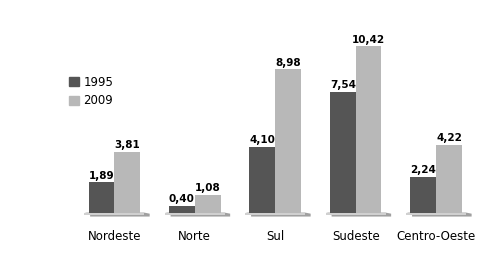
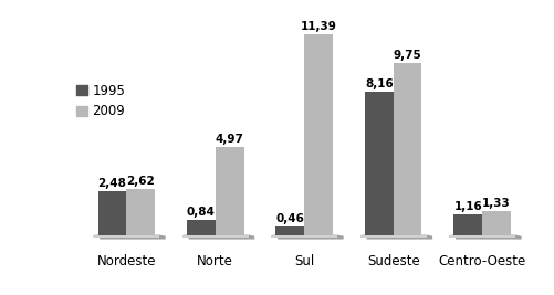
1995/Nordeste: 1,89 -> 2,48
2009/Nordeste: 3,81 -> 2,62
1995/Norte: 0,40 -> 0,84
2009/Norte: 1,08 -> 4,97
1995/Sul: 4,10 -> 0,46
2009/Sul: 8,98 -> 11,39
1995/Sudeste: 7,54 -> 8,16
2009/Sudeste: 10,42 -> 9,75
1995/Centro-Oeste: 2,24 -> 1,16
2009/Centro-Oeste: 4,22 -> 1,33
